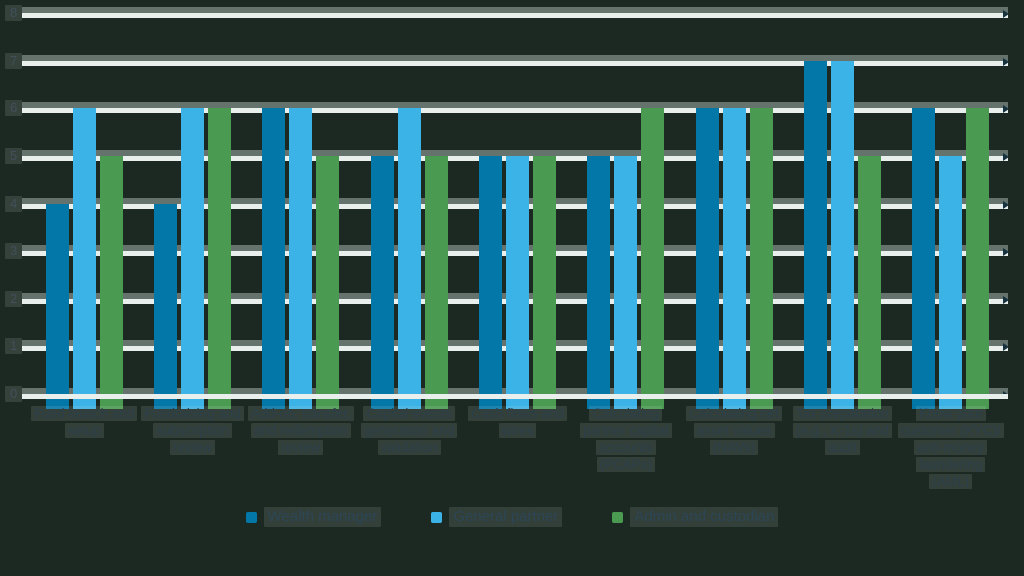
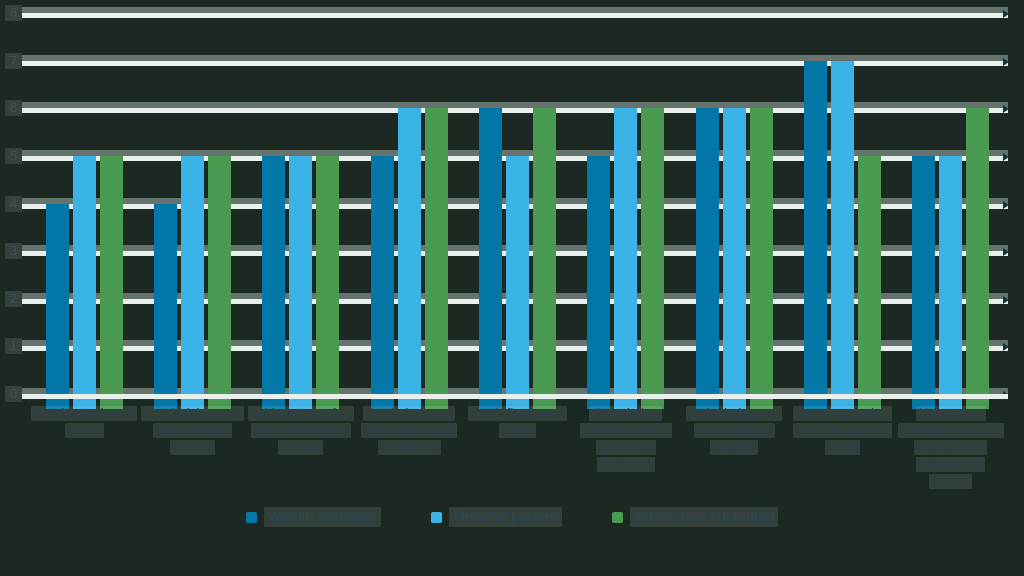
General partner/Fund launch and setup: 6 -> 5
General partner/Fundraising and subscription review: 6 -> 5
Admin and custodian/Fundraising and subscription review: 6 -> 5
Wealth manager/Add-on, transfer, and redemption review: 6 -> 5
General partner/Add-on, transfer, and redemption review: 6 -> 5
Admin and custodian/Capital events generation and validation: 5 -> 6
Wealth manager/Cash flows and wires: 5 -> 6
Admin and custodian/Cash flows and wires: 5 -> 6
General partner/Calculating partner capital accounts (PCAPs): 5 -> 6
Wealth manager/Know your customer (KYC)/ anti-money laundering (AML): 6 -> 5
